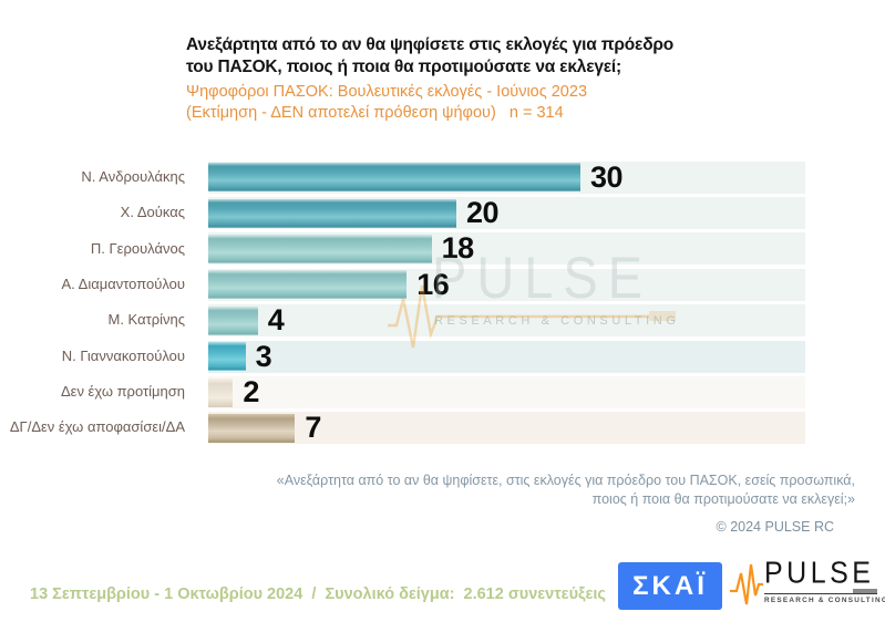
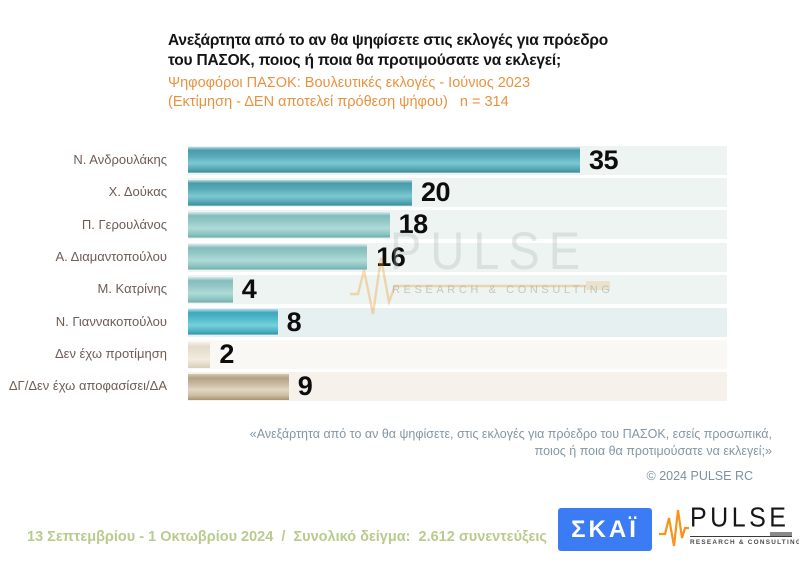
Ν. Ανδρουλάκης: 30 -> 35
Ν. Γιαννακοπούλου: 3 -> 8
ΔΓ/Δεν έχω αποφασίσει/ΔΑ: 7 -> 9
